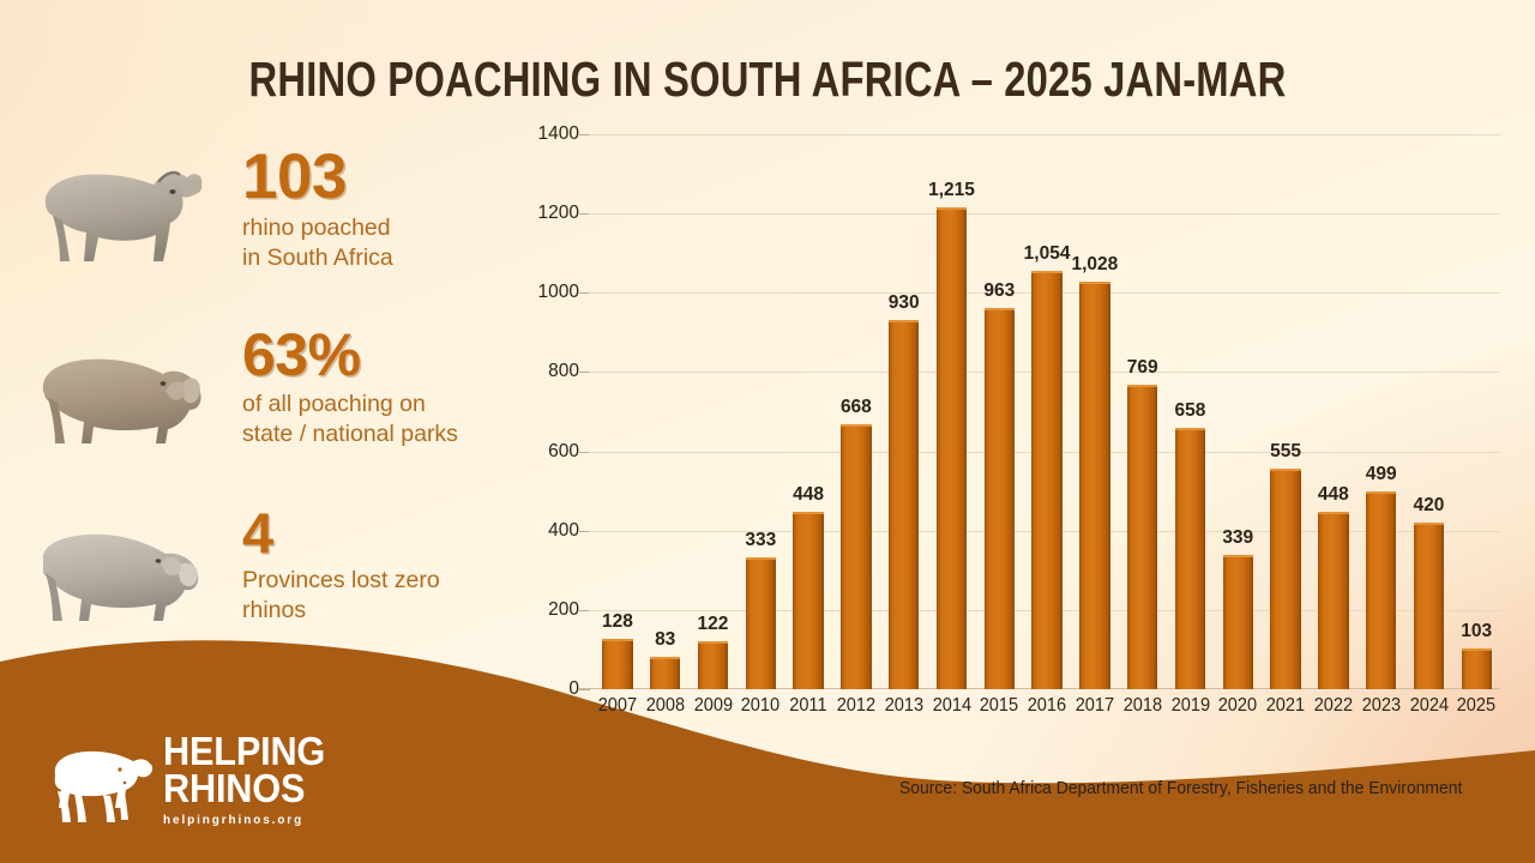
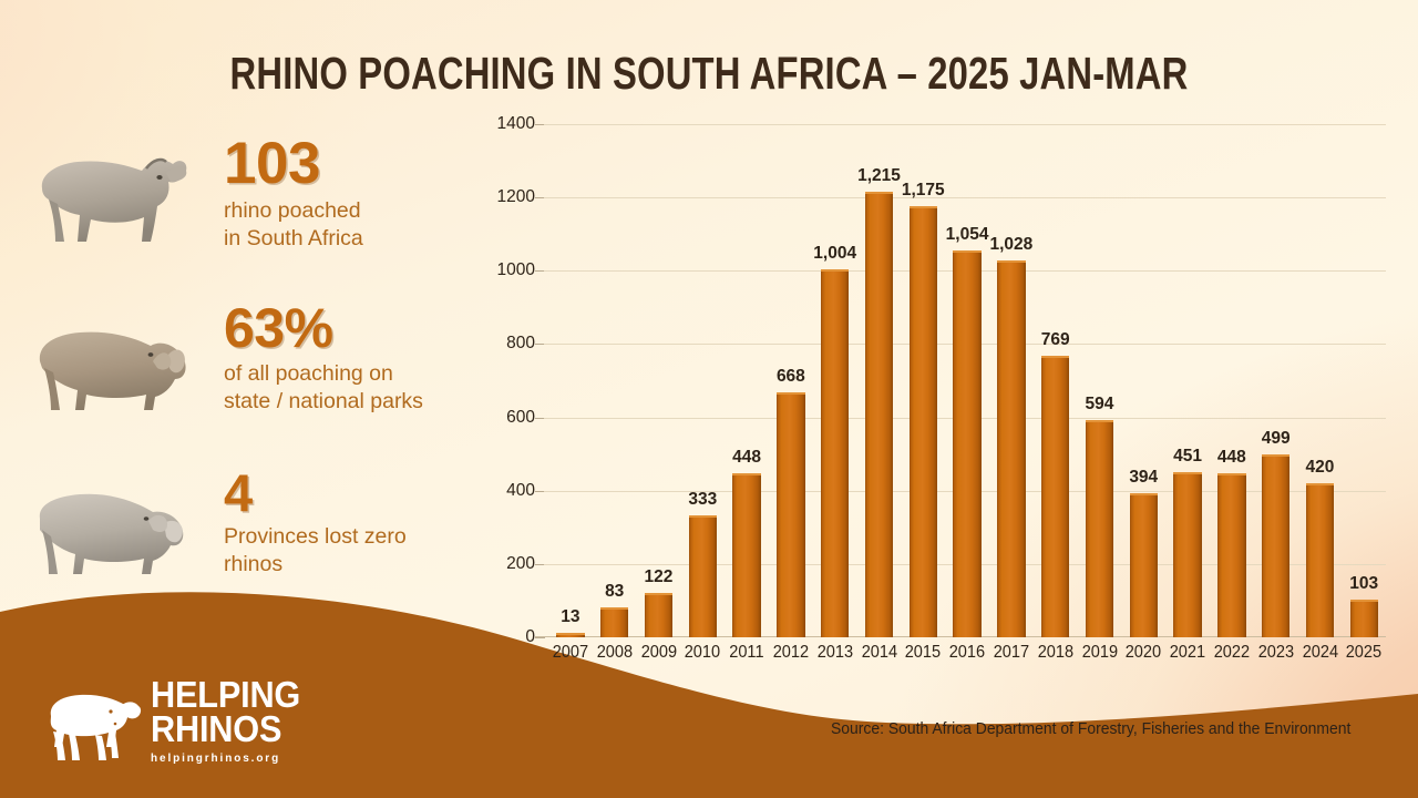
2007: 128 -> 13
2013: 930 -> 1,004
2015: 963 -> 1,175
2019: 658 -> 594
2020: 339 -> 394
2021: 555 -> 451
